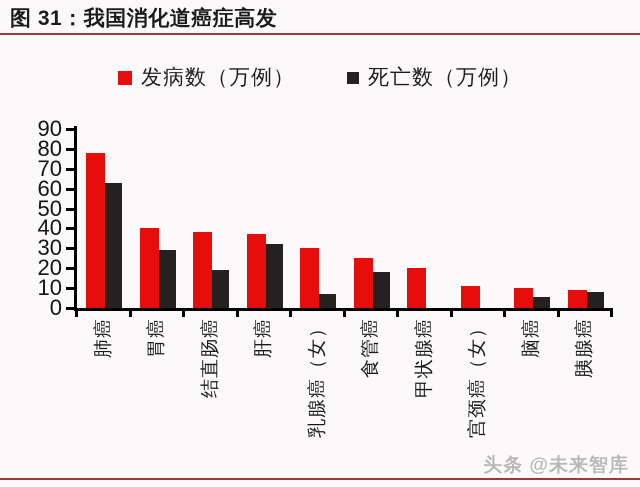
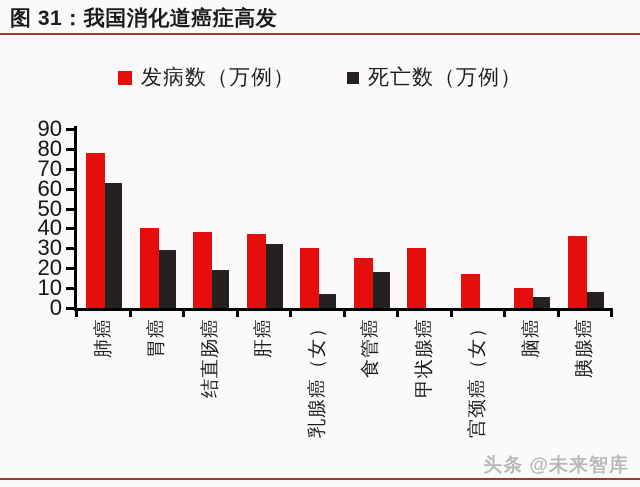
发病数（万例）/甲状腺癌: 20 -> 30
发病数（万例）/宫颈癌（女）: 11 -> 17
发病数（万例）/胰腺癌: 9 -> 36
